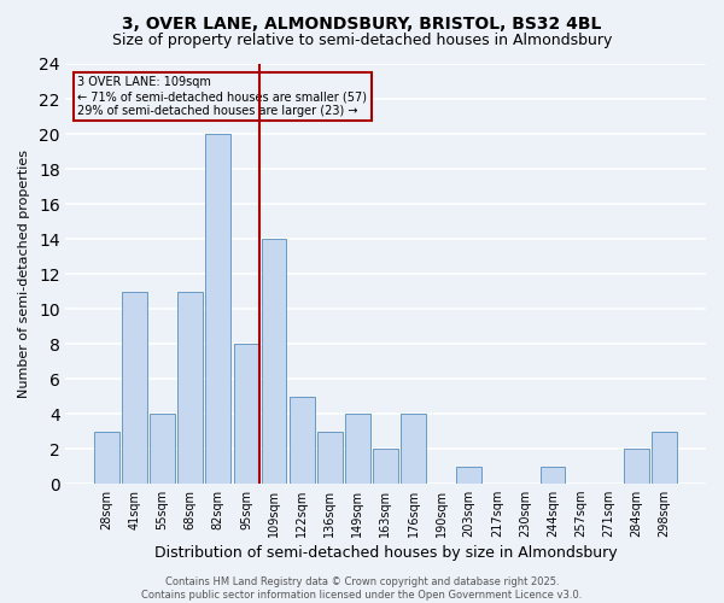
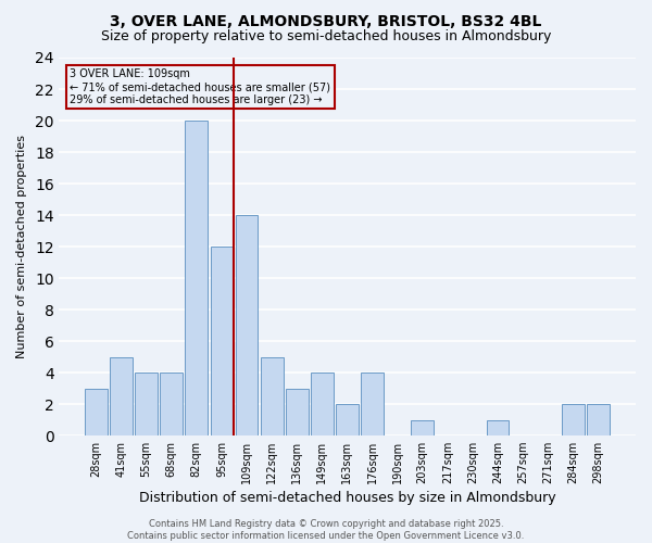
41sqm: 11 -> 5
68sqm: 11 -> 4
95sqm: 8 -> 12
298sqm: 3 -> 2
